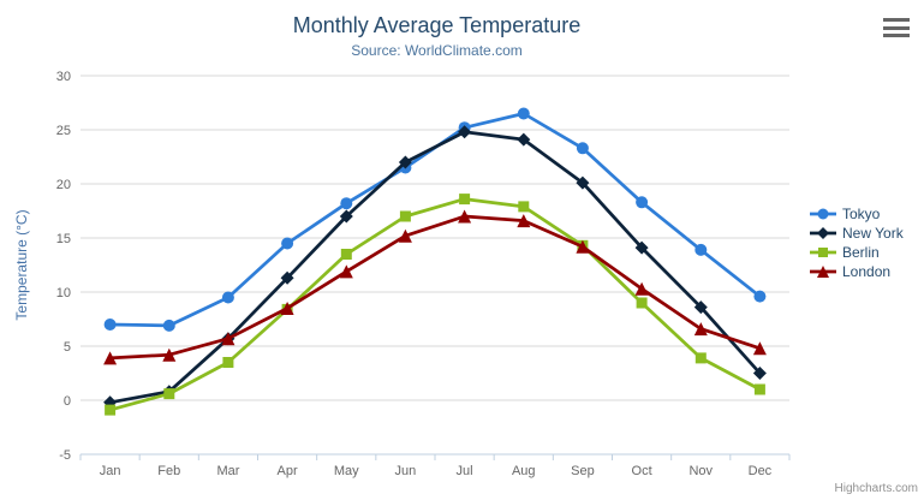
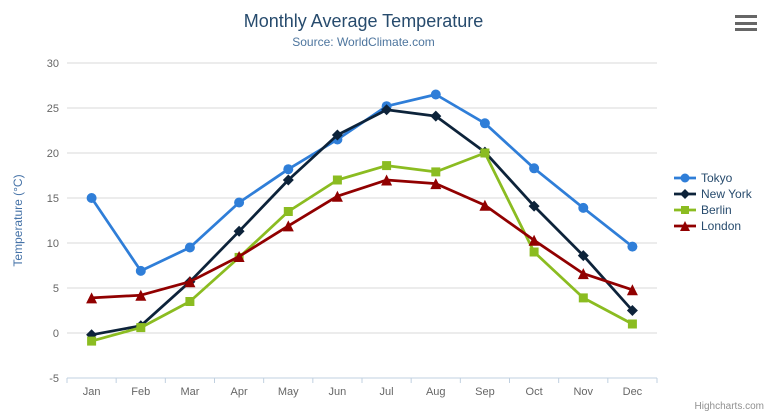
Tokyo/Jan: 7 -> 15
Berlin/Sep: 14 -> 20
